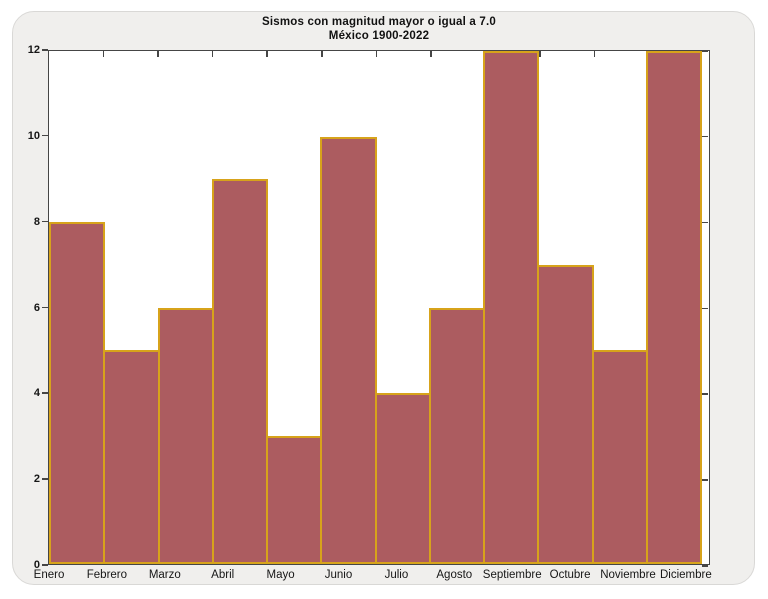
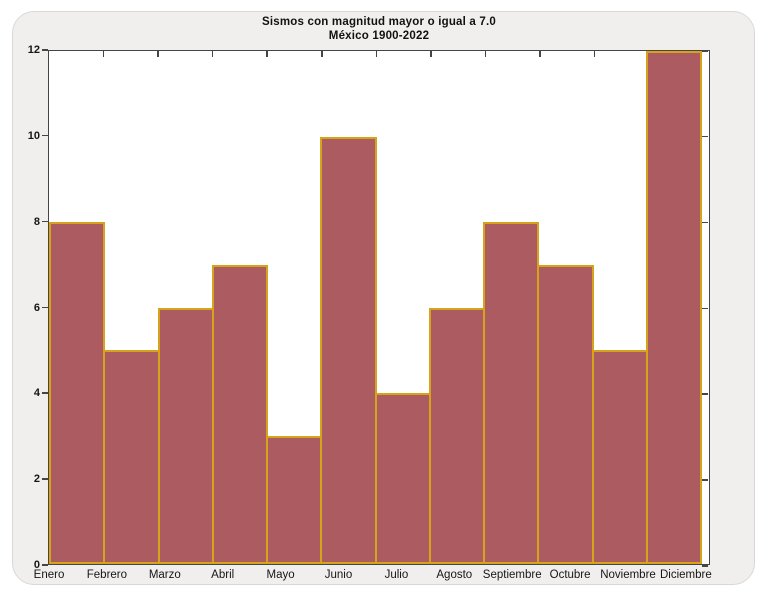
Abril: 9 -> 7
Septiembre: 12 -> 8
